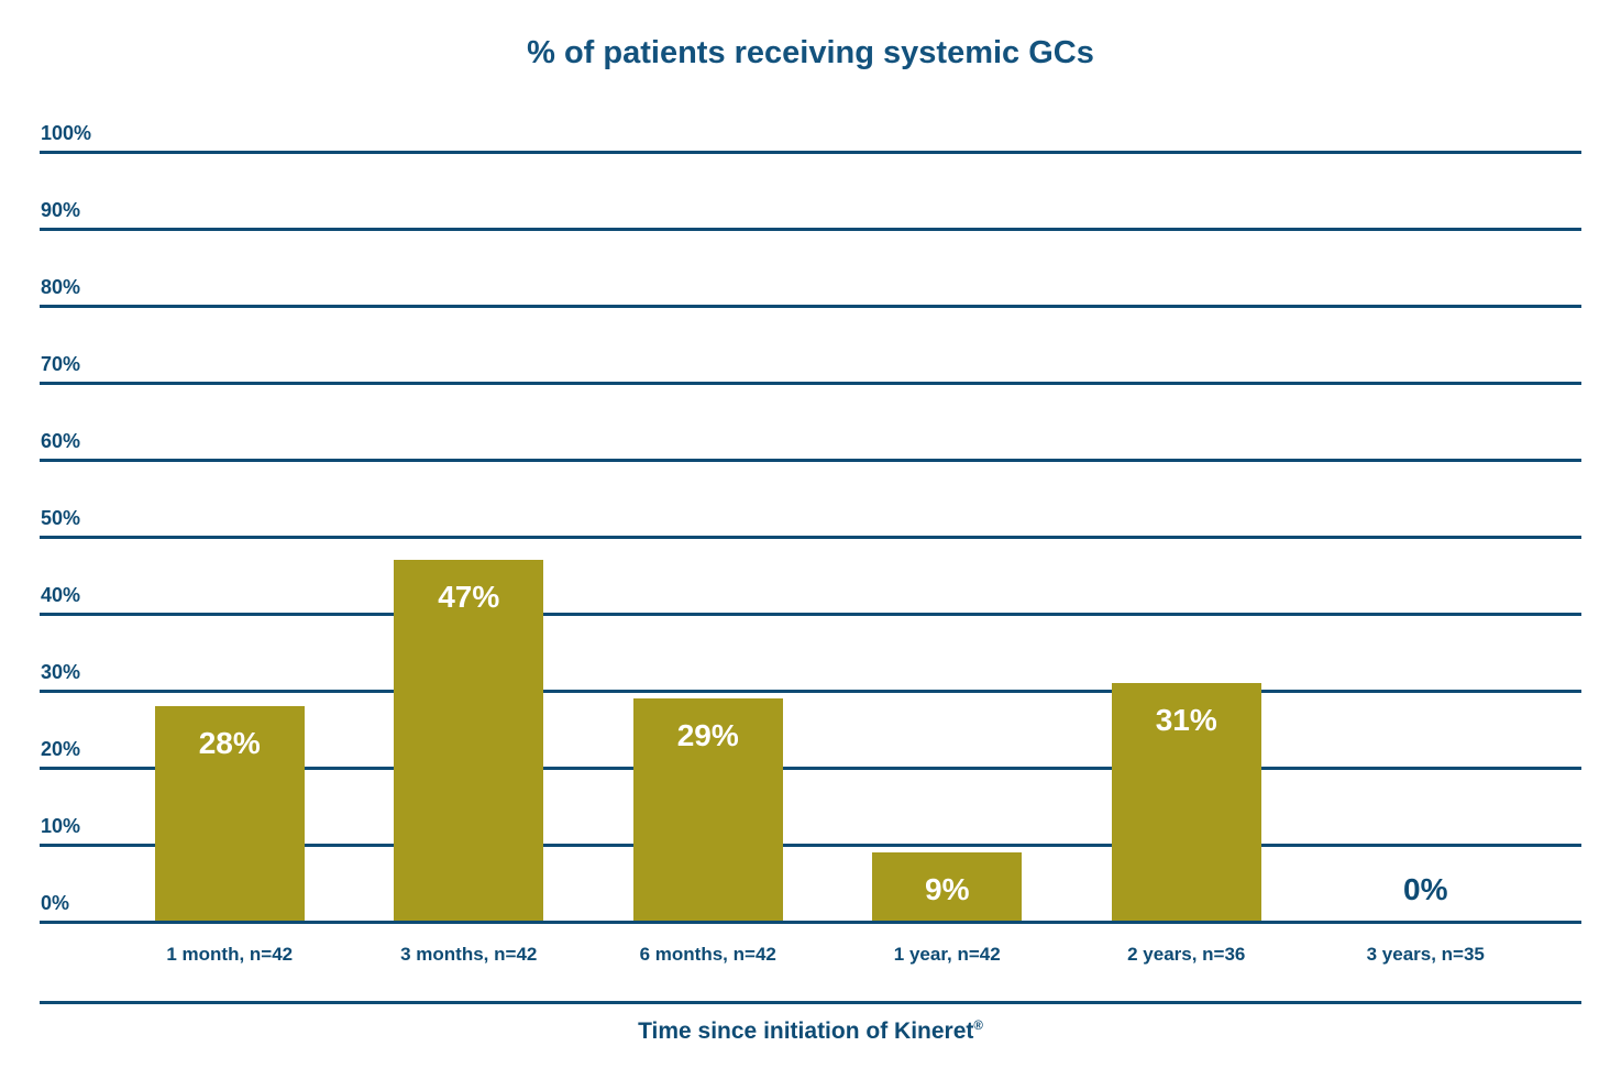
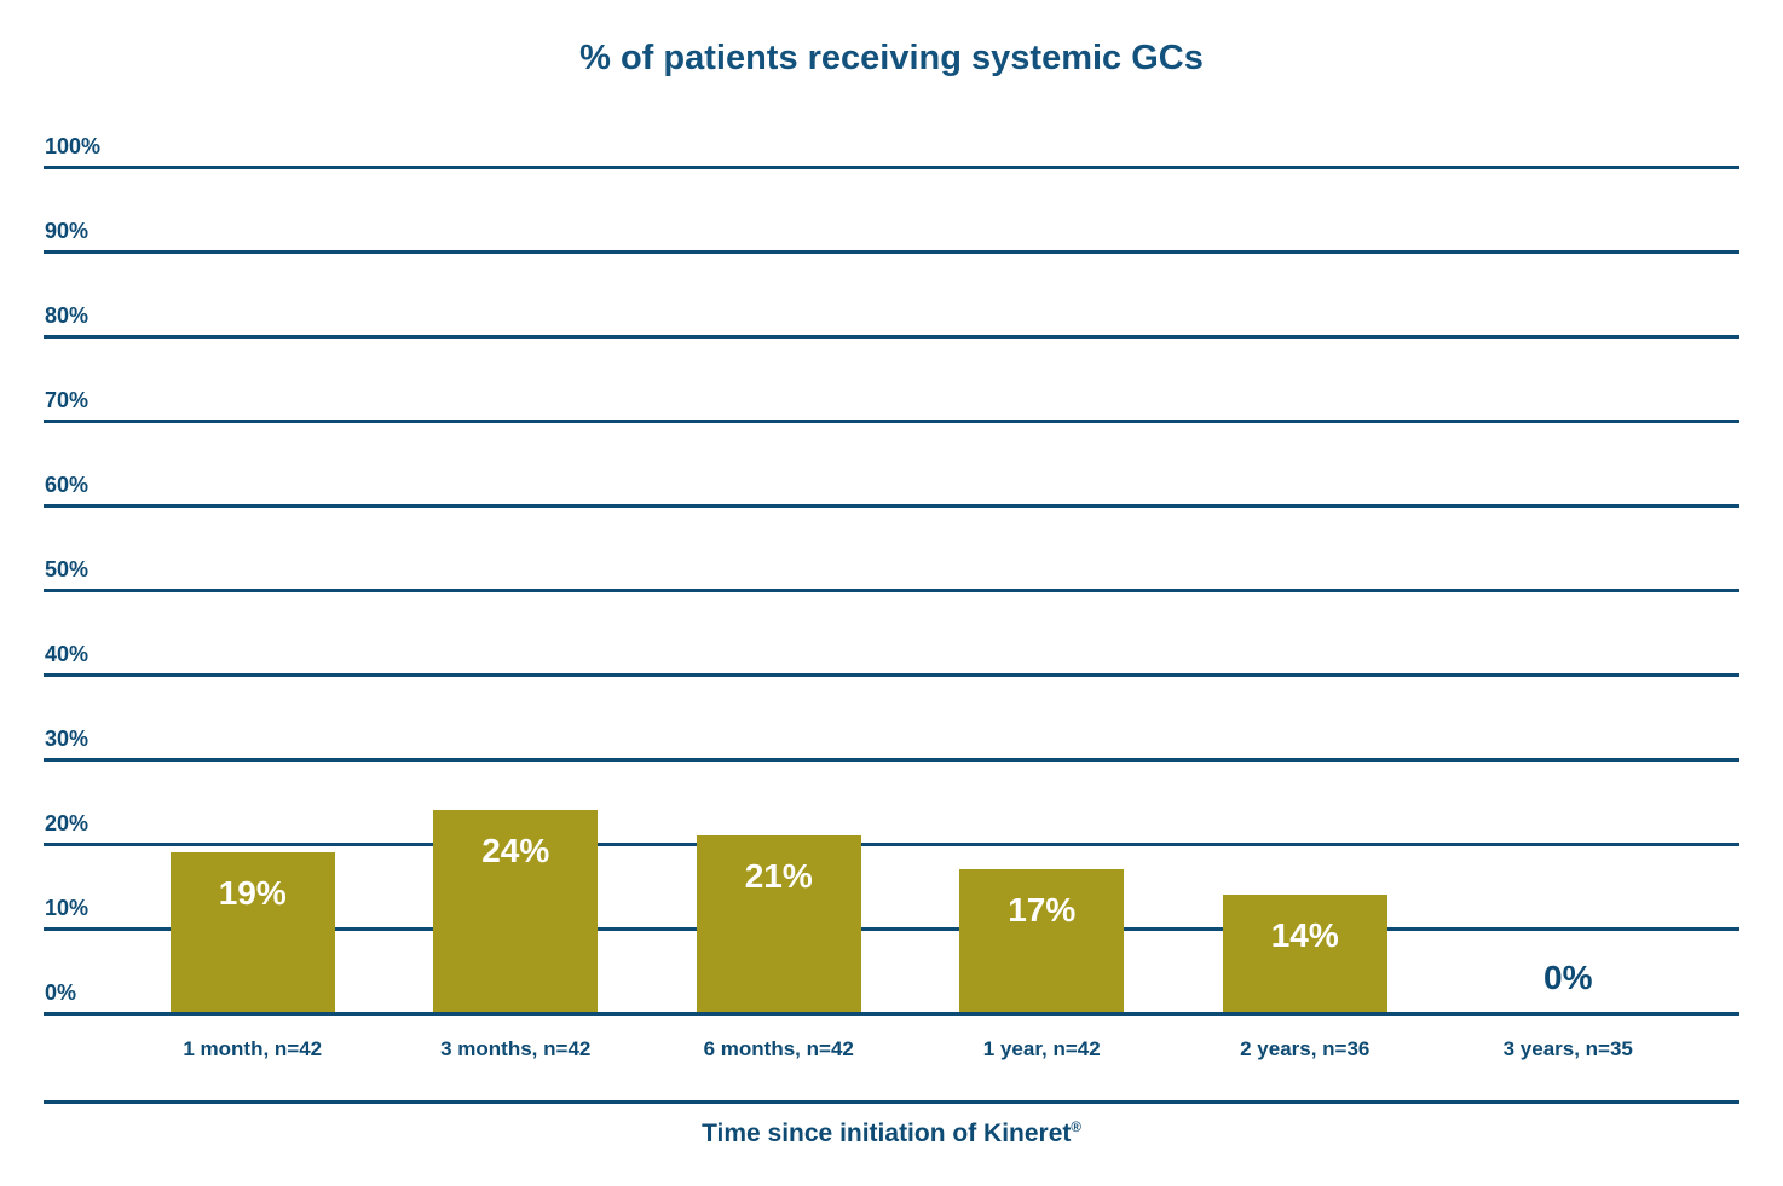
1 month, n=42: 28% -> 19%
3 months, n=42: 47% -> 24%
6 months, n=42: 29% -> 21%
1 year, n=42: 9% -> 17%
2 years, n=36: 31% -> 14%
